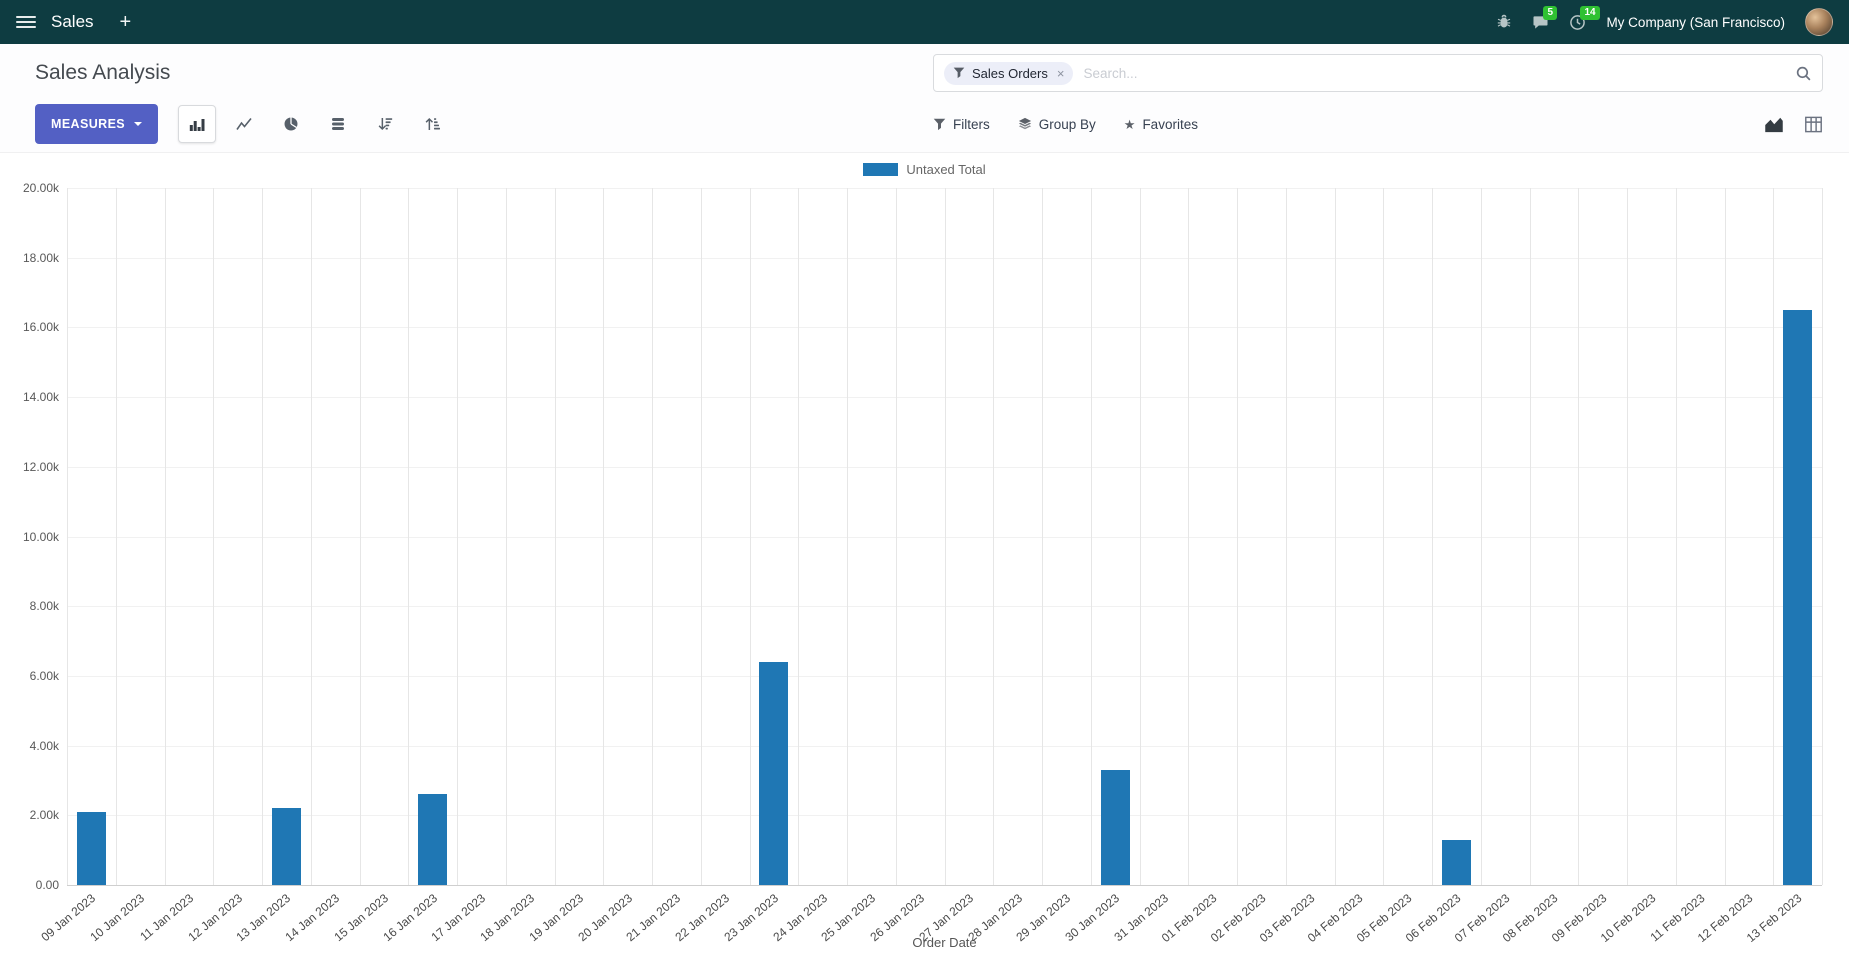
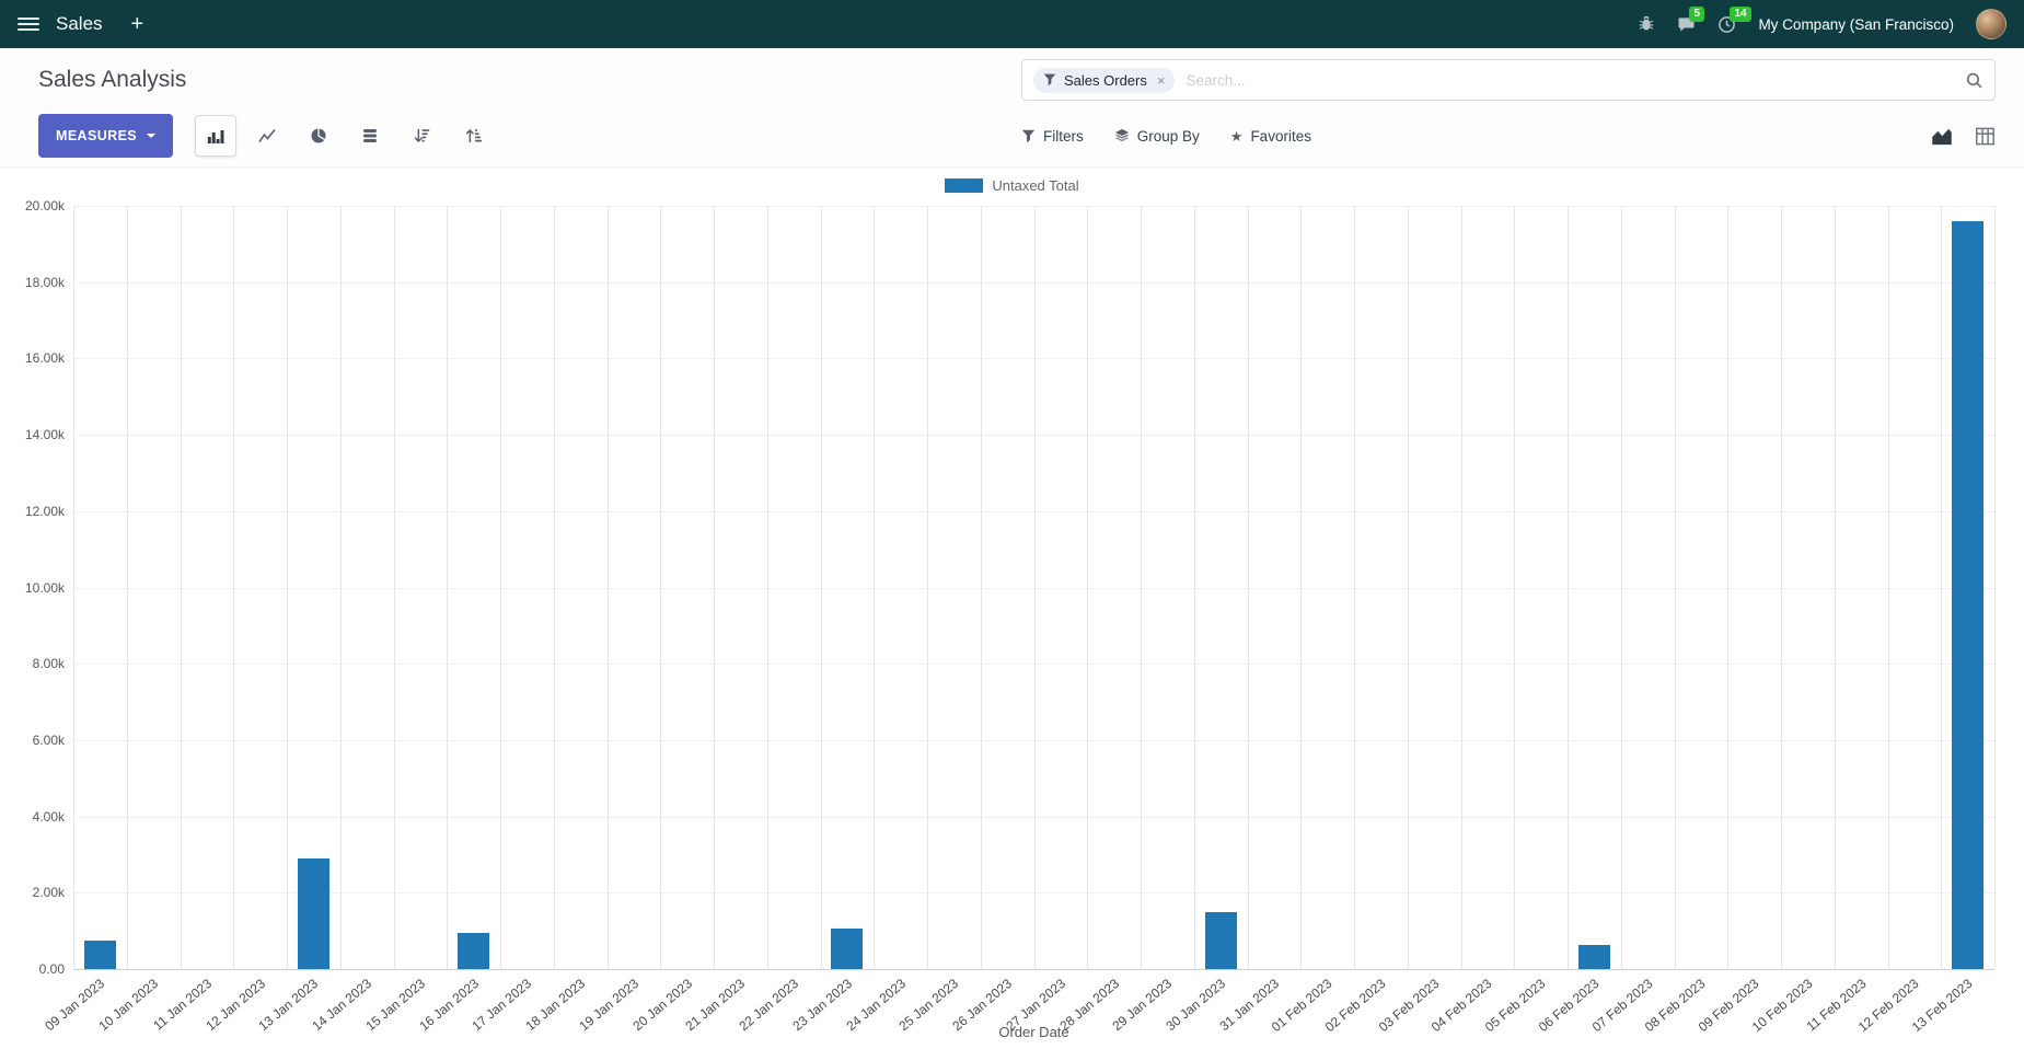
09 Jan 2023: 2.1k -> 0.8k
13 Jan 2023: 2.2k -> 2.9k
16 Jan 2023: 2.6k -> 1.0k
23 Jan 2023: 6.4k -> 1.0k
30 Jan 2023: 3.3k -> 1.5k
06 Feb 2023: 1.3k -> 0.6k
13 Feb 2023: 16.5k -> 19.6k
